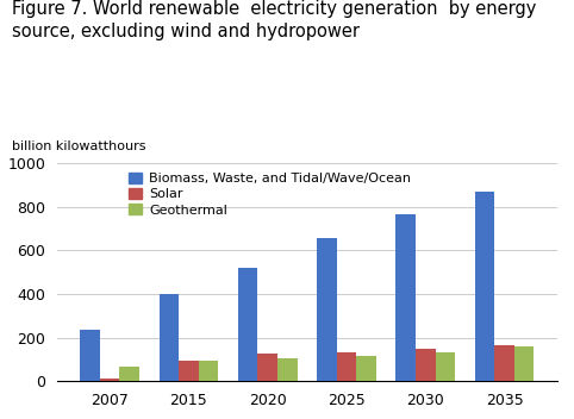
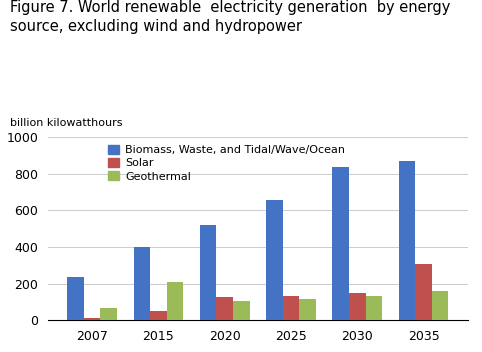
Solar/2015: 100 -> 50
Geothermal/2015: 100 -> 210
Biomass, Waste, and Tidal/Wave/Ocean/2030: 760 -> 840
Solar/2035: 160 -> 310
